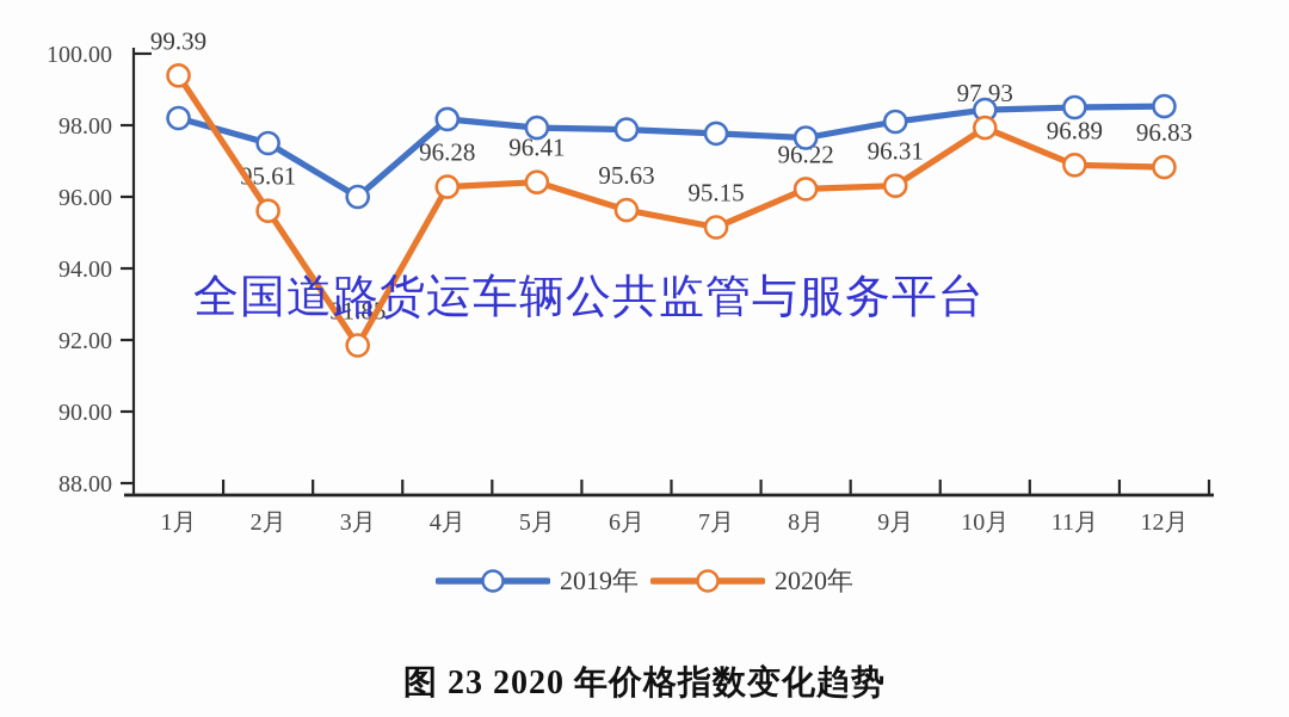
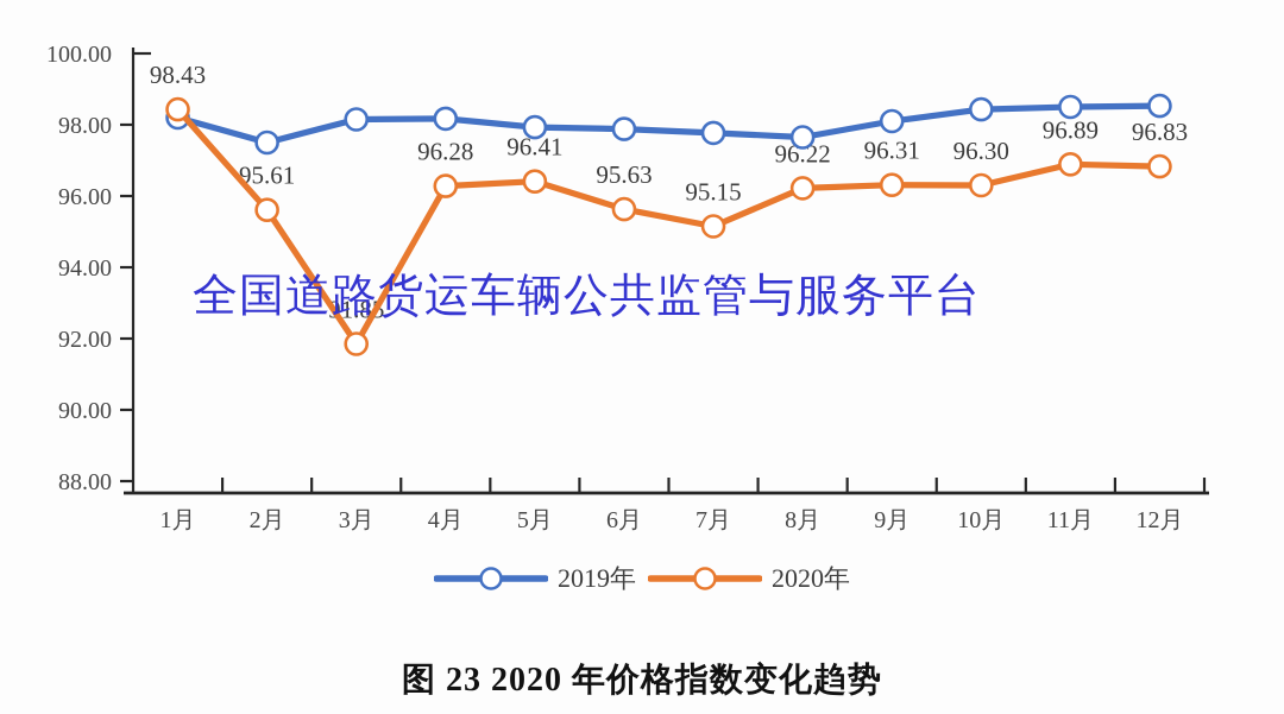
2020年/1月: 99.39 -> 98.43
2019年/3月: 96.0 -> 98.2
2020年/10月: 97.93 -> 96.30
